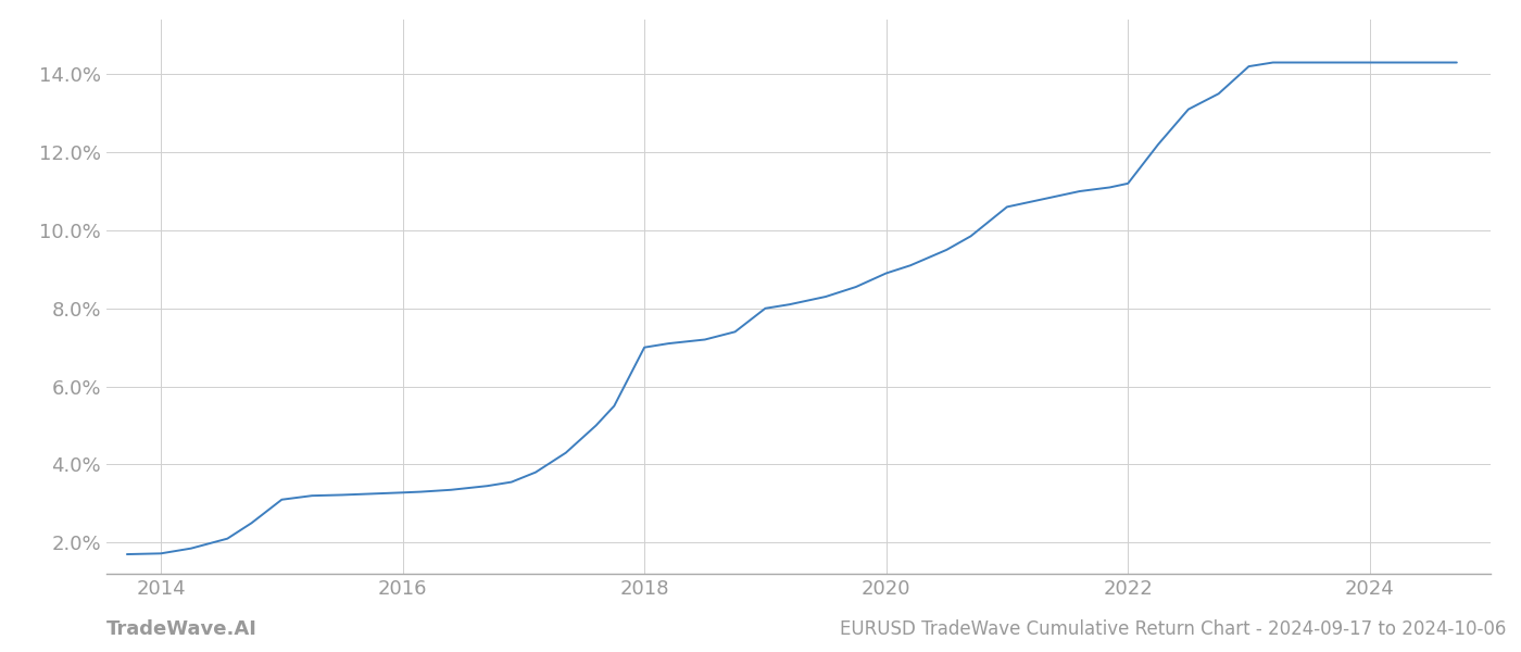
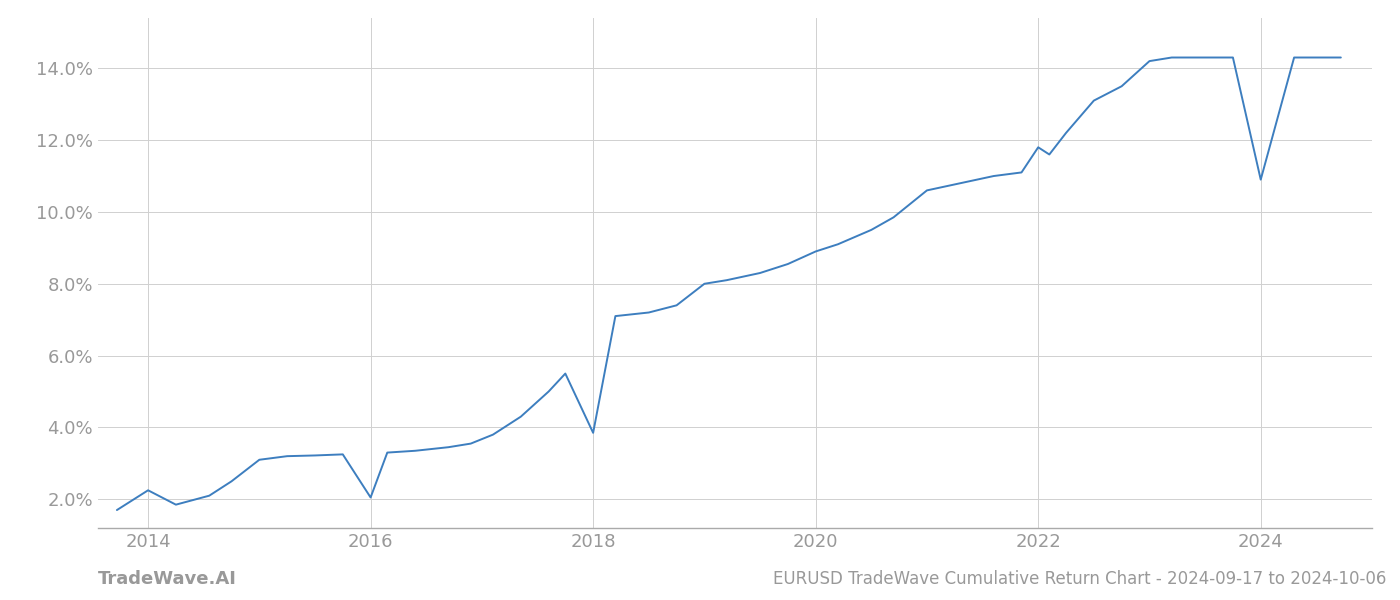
2014: 1.72% -> 2.25%
2016: 3.28% -> 2.05%
2018: 7.00% -> 3.85%
2022: 11.20% -> 11.80%
2024: 14.30% -> 10.90%
